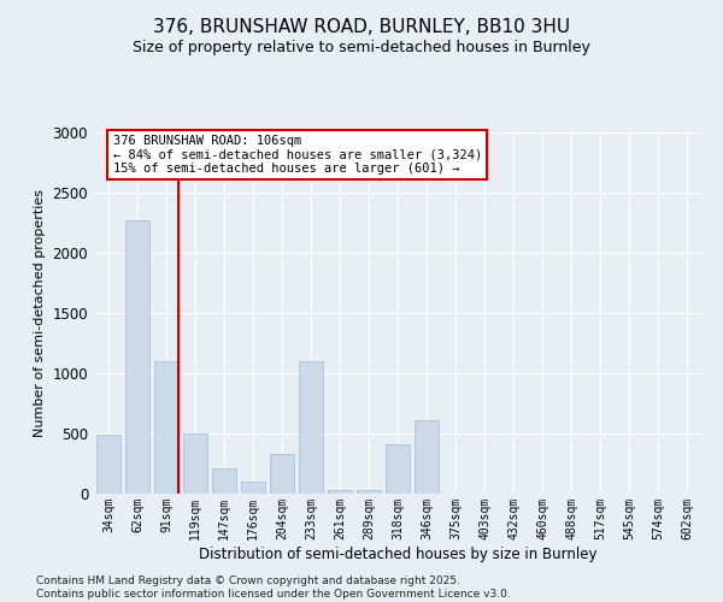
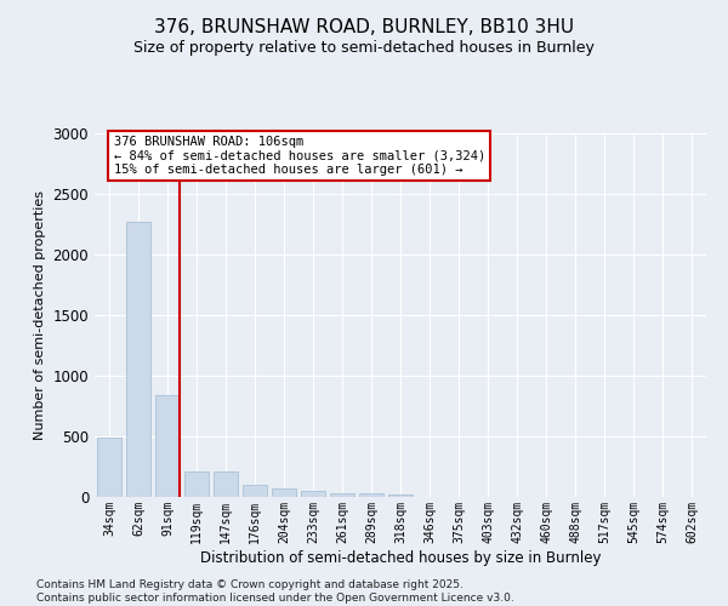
91sqm: 1100 -> 840
119sqm: 500 -> 220
204sqm: 330 -> 70
233sqm: 1100 -> 60
318sqm: 410 -> 20
346sqm: 610 -> 0
